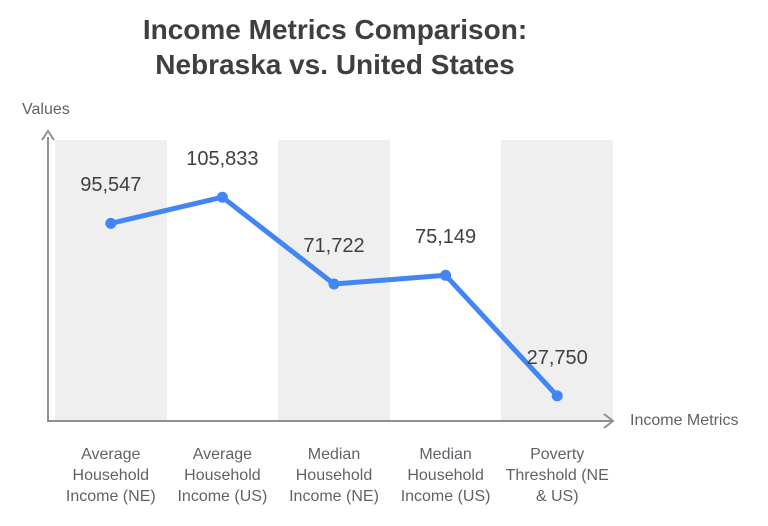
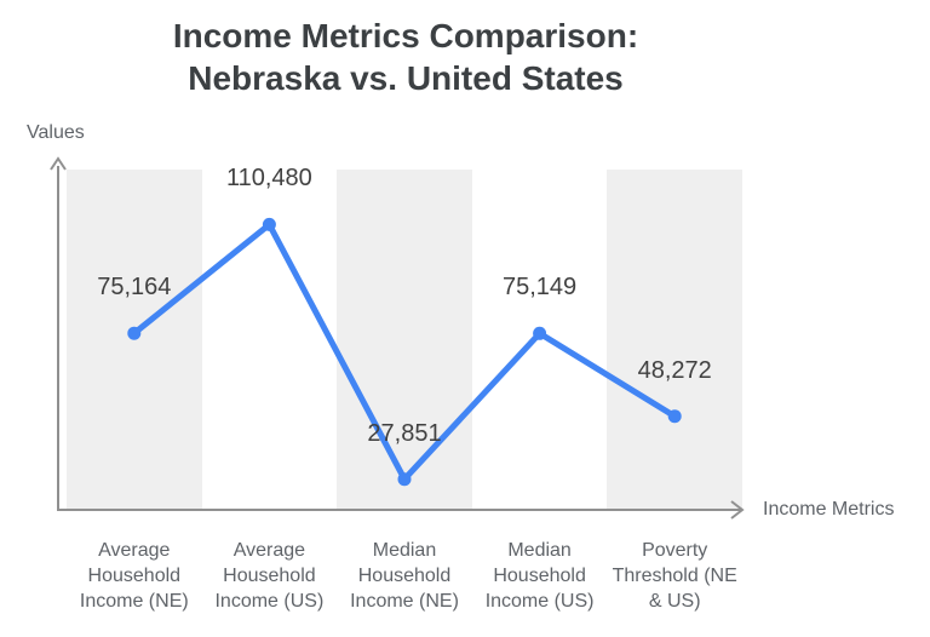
Average Household Income (NE): 95,547 -> 75,164
Average Household Income (US): 105,833 -> 110,480
Median Household Income (NE): 71,722 -> 27,851
Poverty Threshold (NE & US): 27,750 -> 48,272
